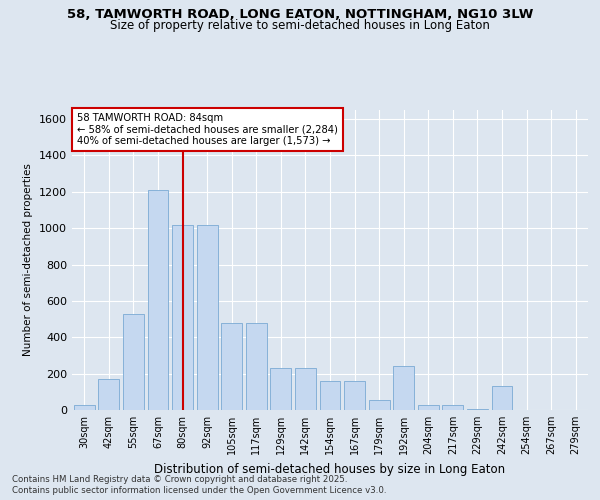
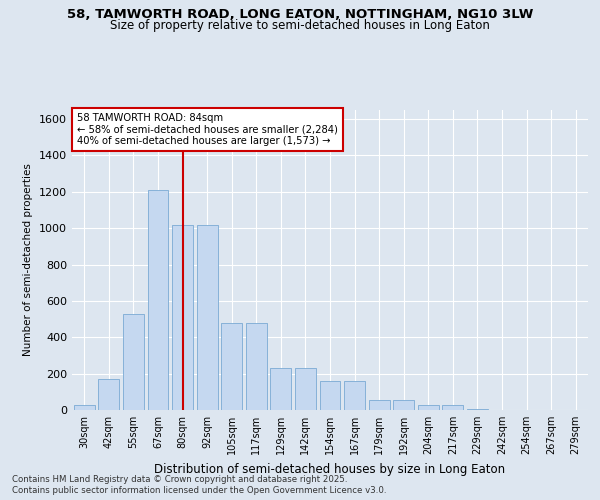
192sqm: 240 -> 60
242sqm: 130 -> 0
